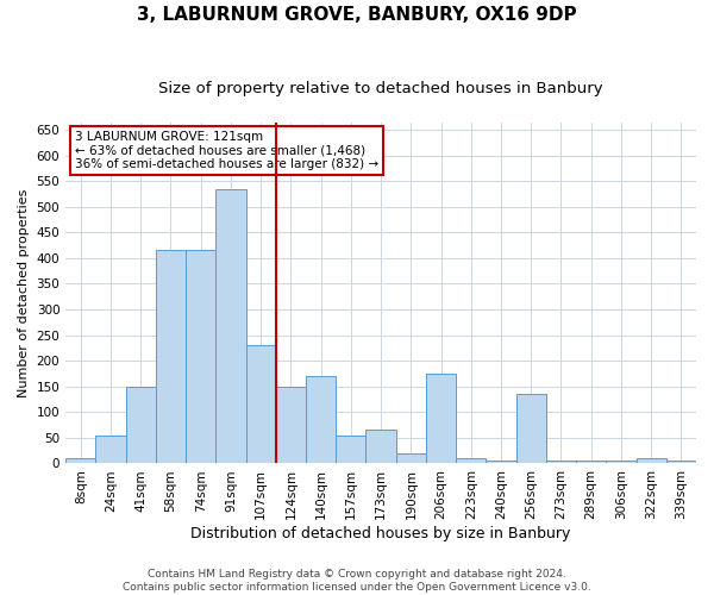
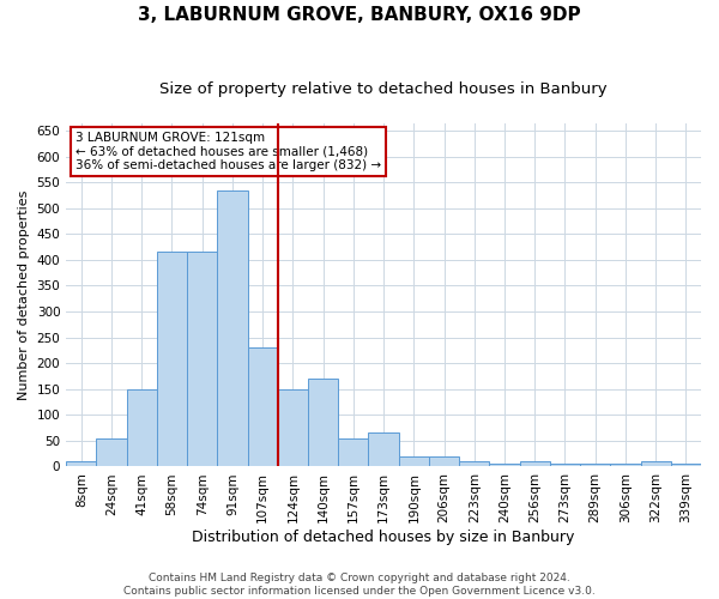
206sqm: 175 -> 20
256sqm: 135 -> 10
